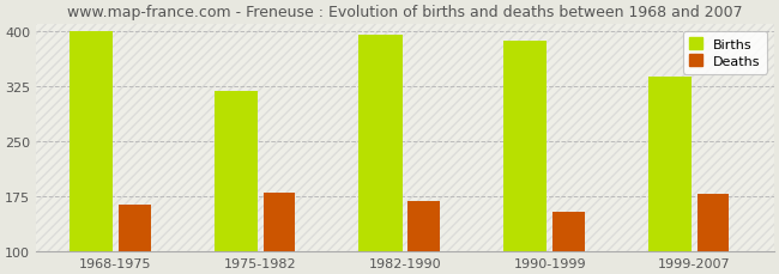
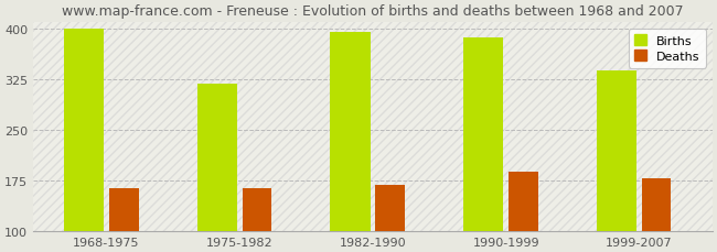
Deaths/1975-1982: 180 -> 163
Deaths/1990-1999: 154 -> 188
